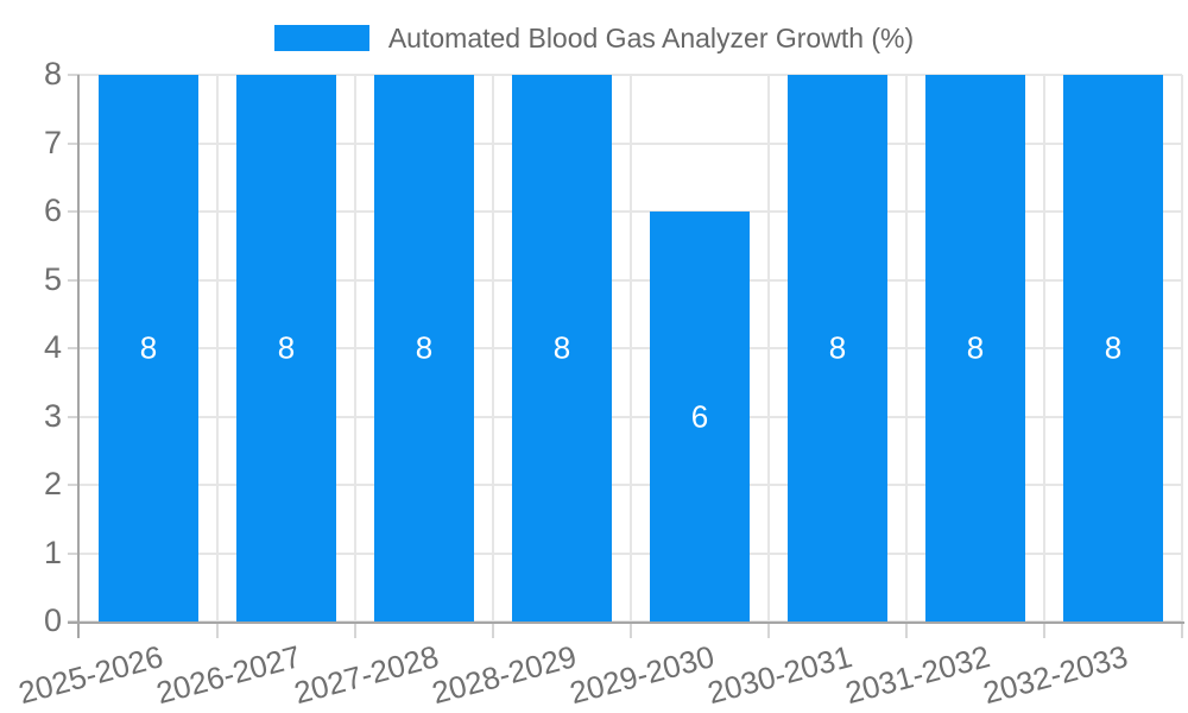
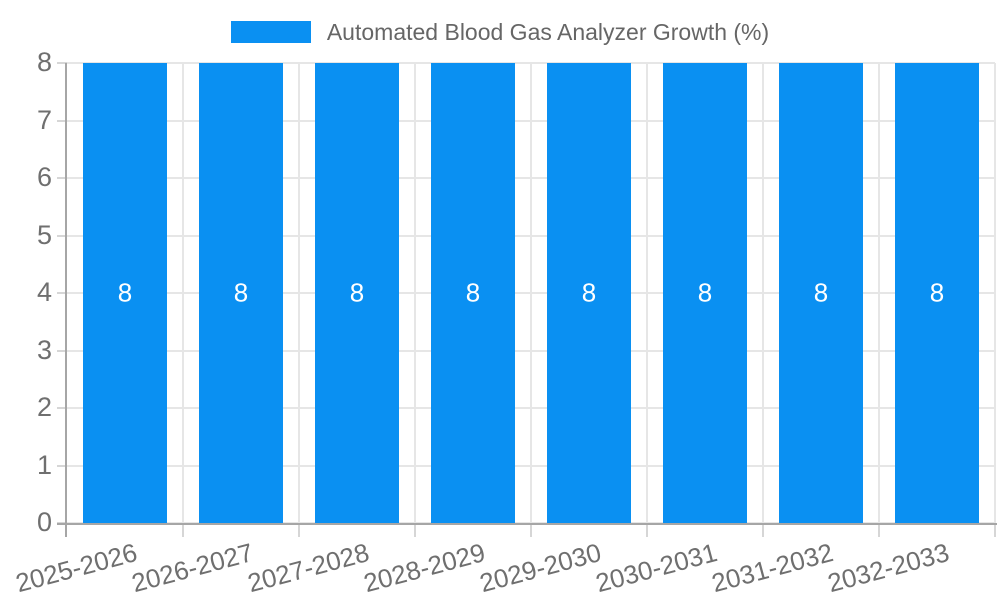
2029-2030: 6 -> 8
